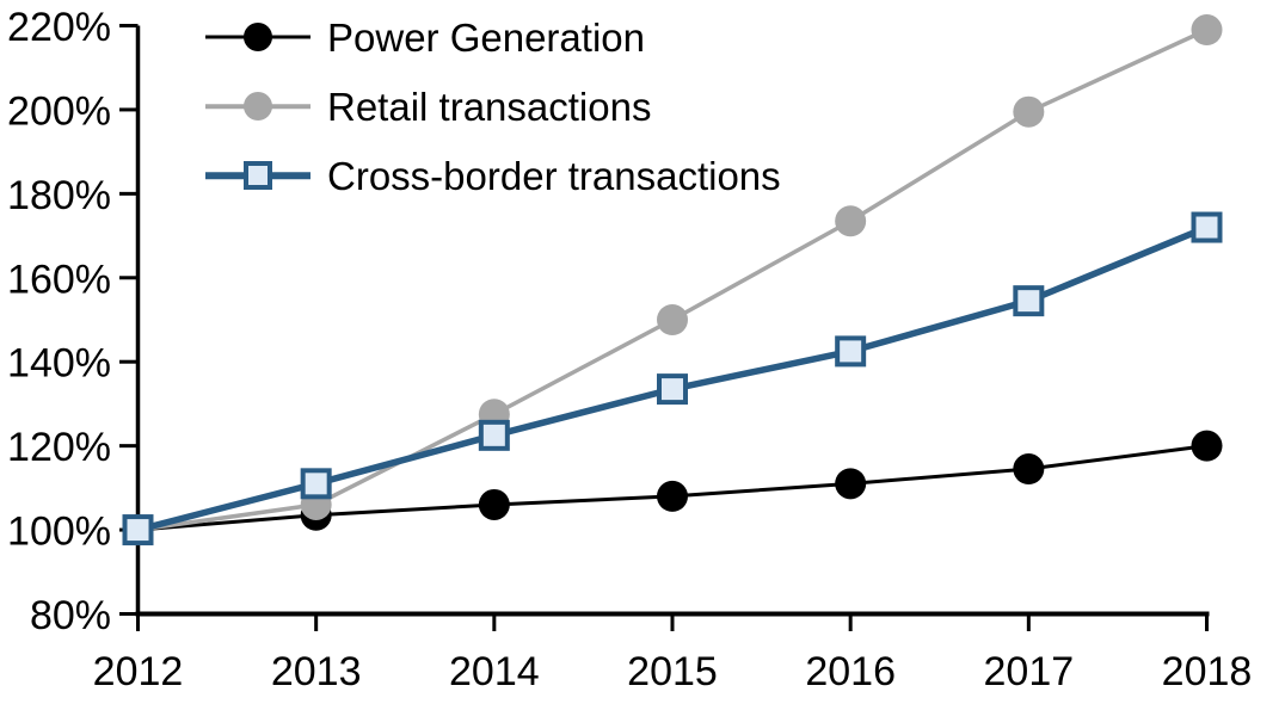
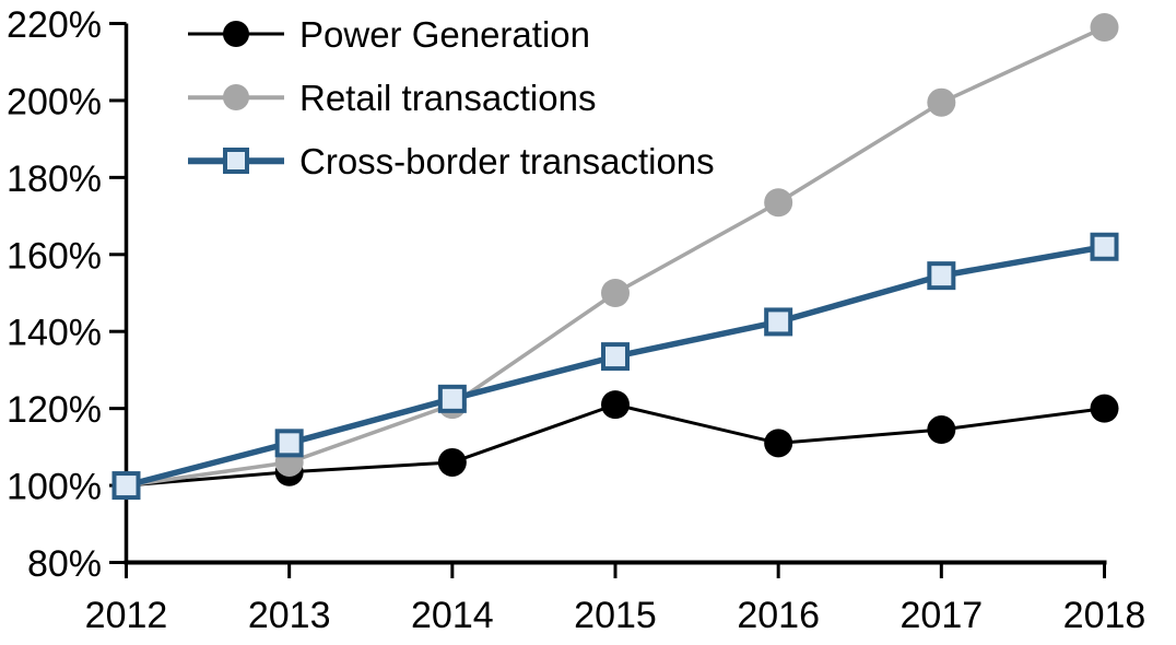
Retail transactions/2014: 128% -> 121%
Power Generation/2015: 108% -> 121%
Cross-border transactions/2018: 172% -> 162%
